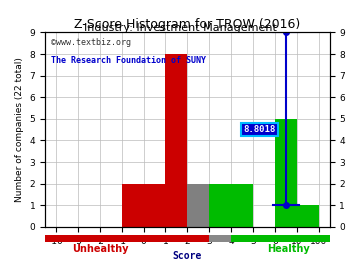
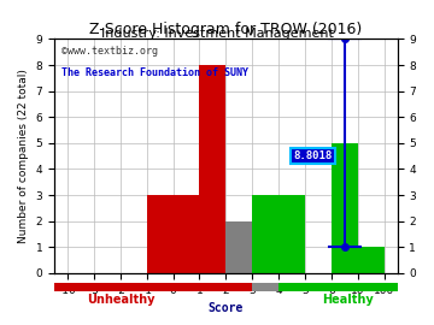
0: 2 -> 3
4: 2 -> 3
